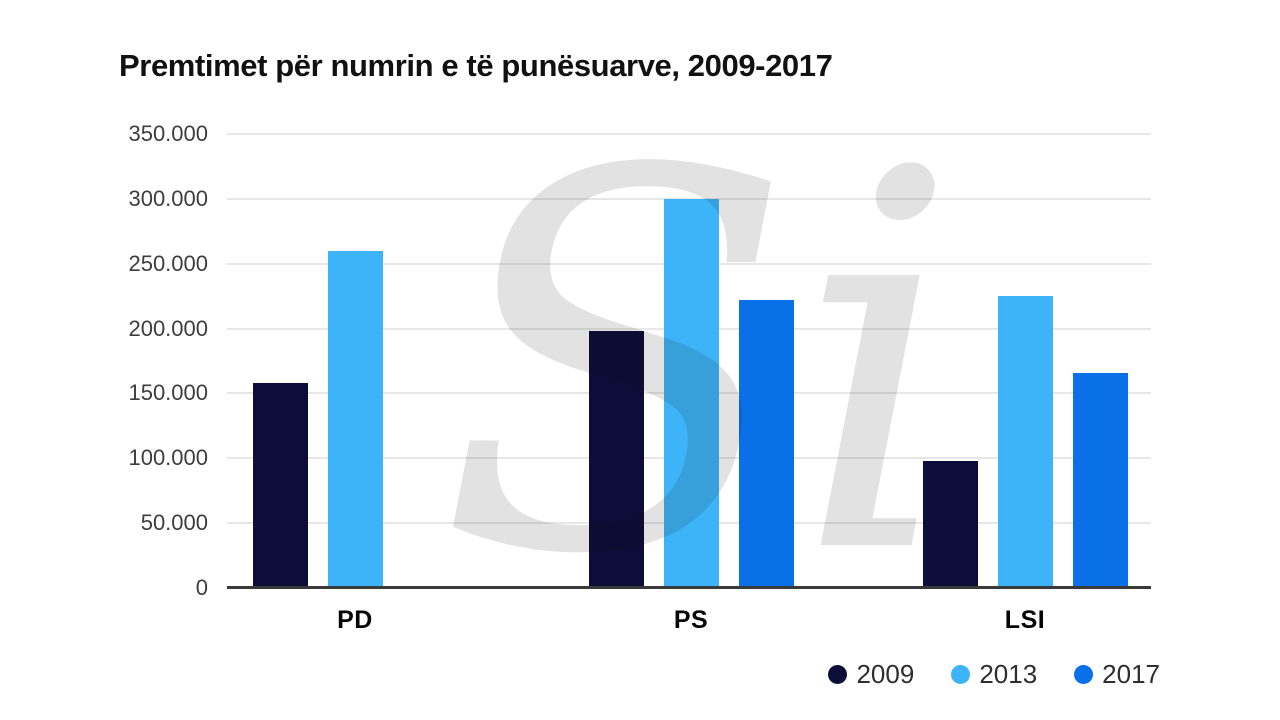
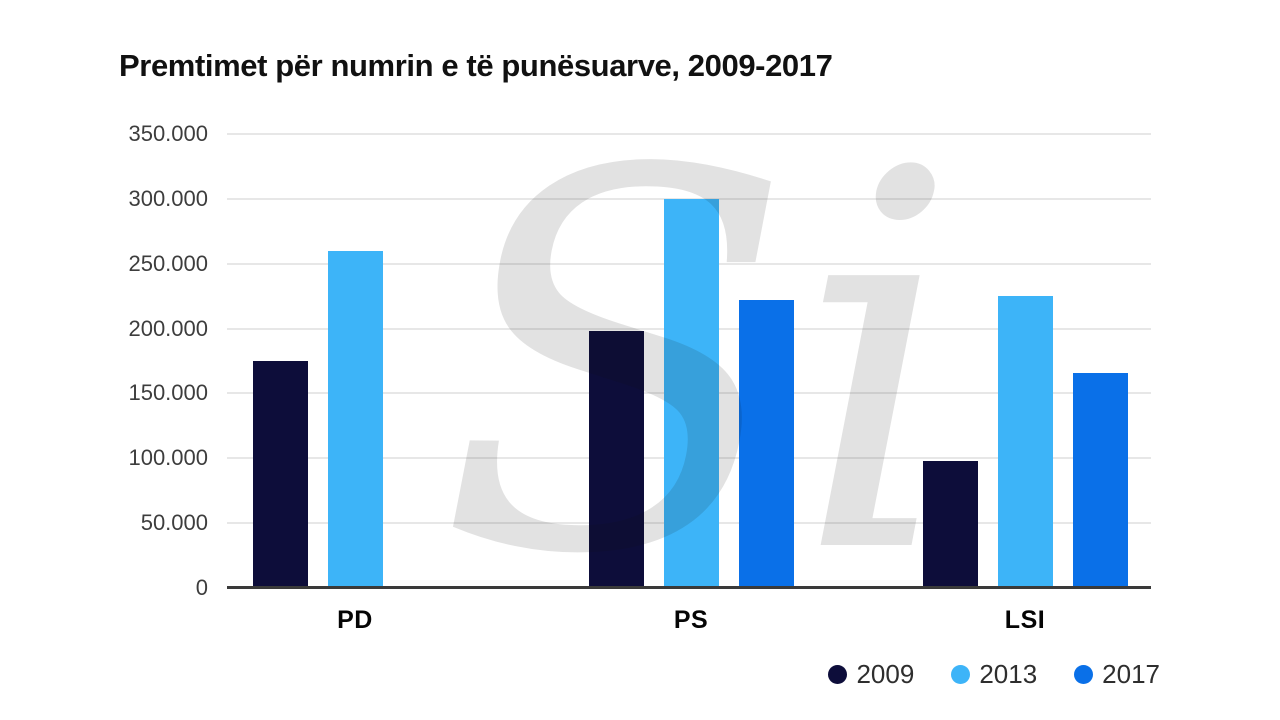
2009/PD: 158000 -> 175000
